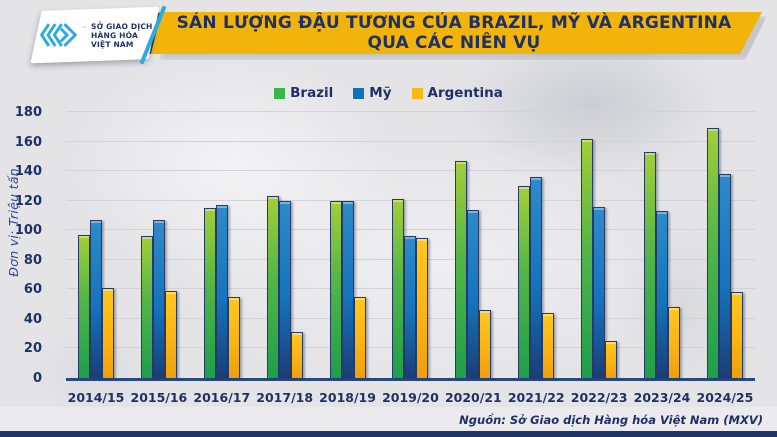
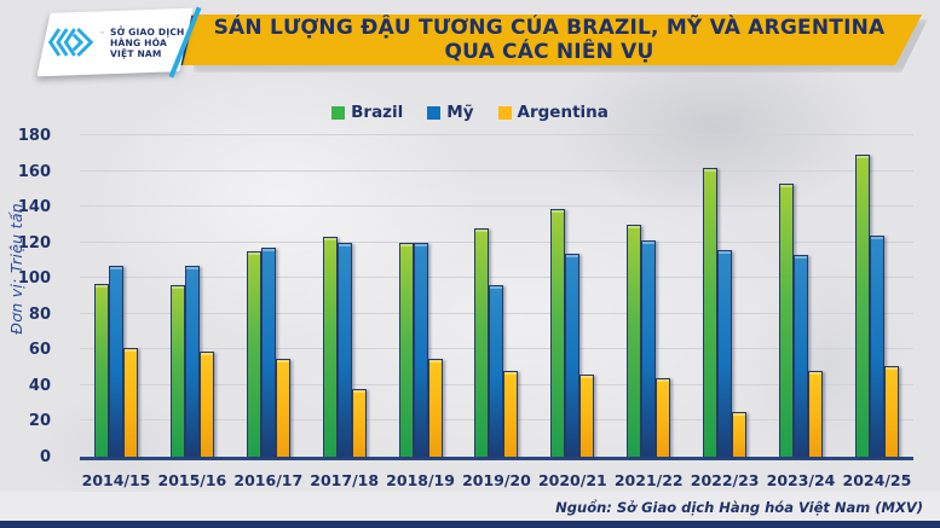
Argentina/2017/18: 31 -> 38
Brazil/2019/20: 121 -> 128
Argentina/2019/20: 95 -> 48
Brazil/2020/21: 147 -> 139
Mỹ/2021/22: 136 -> 121
Mỹ/2024/25: 138 -> 124
Argentina/2024/25: 58 -> 51
